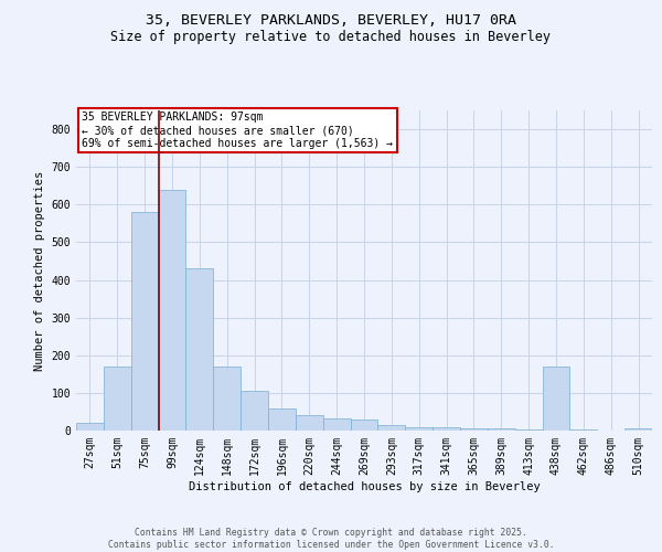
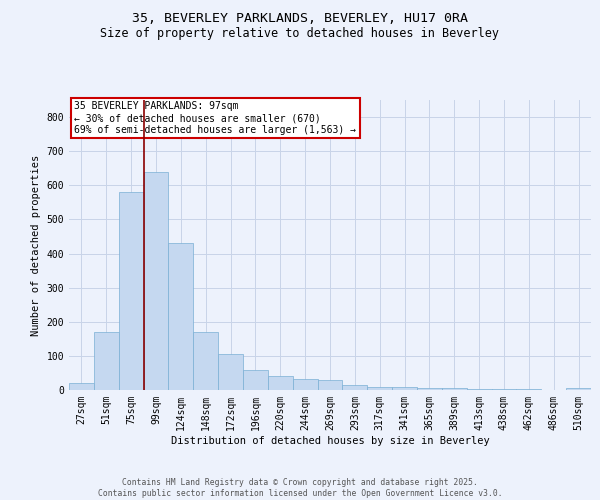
438sqm: 170 -> 2
